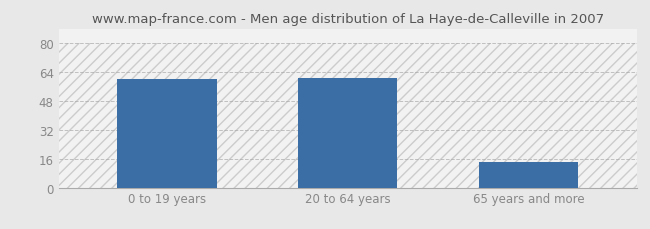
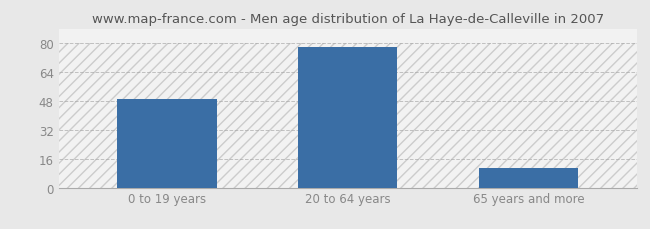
0 to 19 years: 60 -> 49
20 to 64 years: 61 -> 78
65 years and more: 14 -> 11
